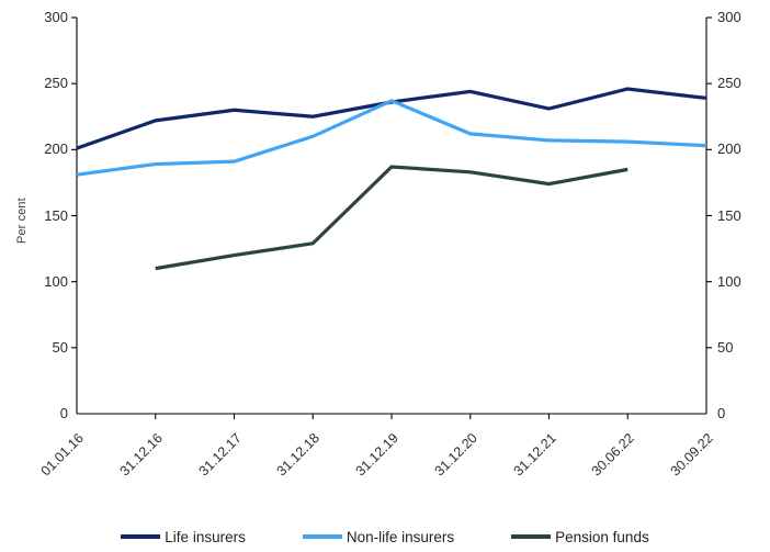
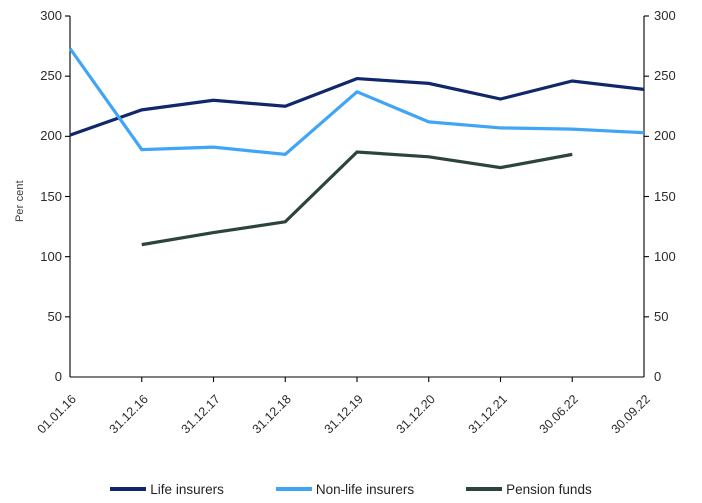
Non-life insurers/01.01.16: 181 -> 273
Non-life insurers/31.12.18: 210 -> 185
Life insurers/31.12.19: 236 -> 248
